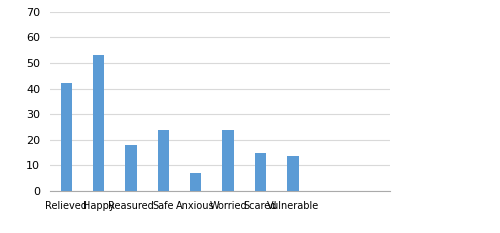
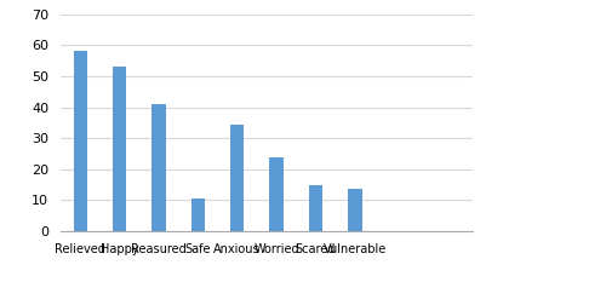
Relieved: 42.0 -> 58.0
Reasured: 18.0 -> 41.0
Safe: 24.0 -> 10.5
Anxious: 7.0 -> 34.5
